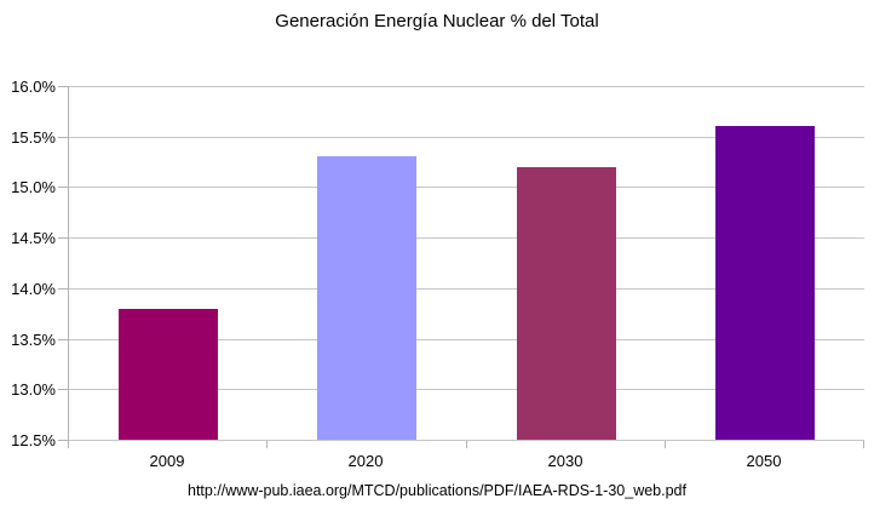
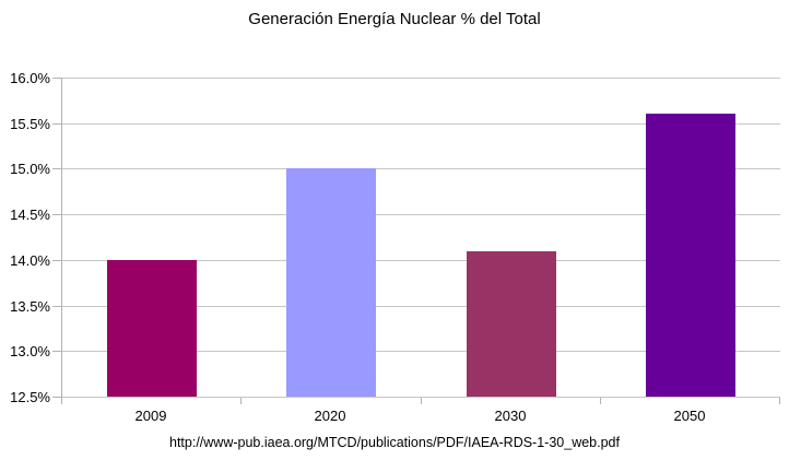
2009: 13.8% -> 14.0%
2020: 15.3% -> 15.0%
2030: 15.2% -> 14.1%
